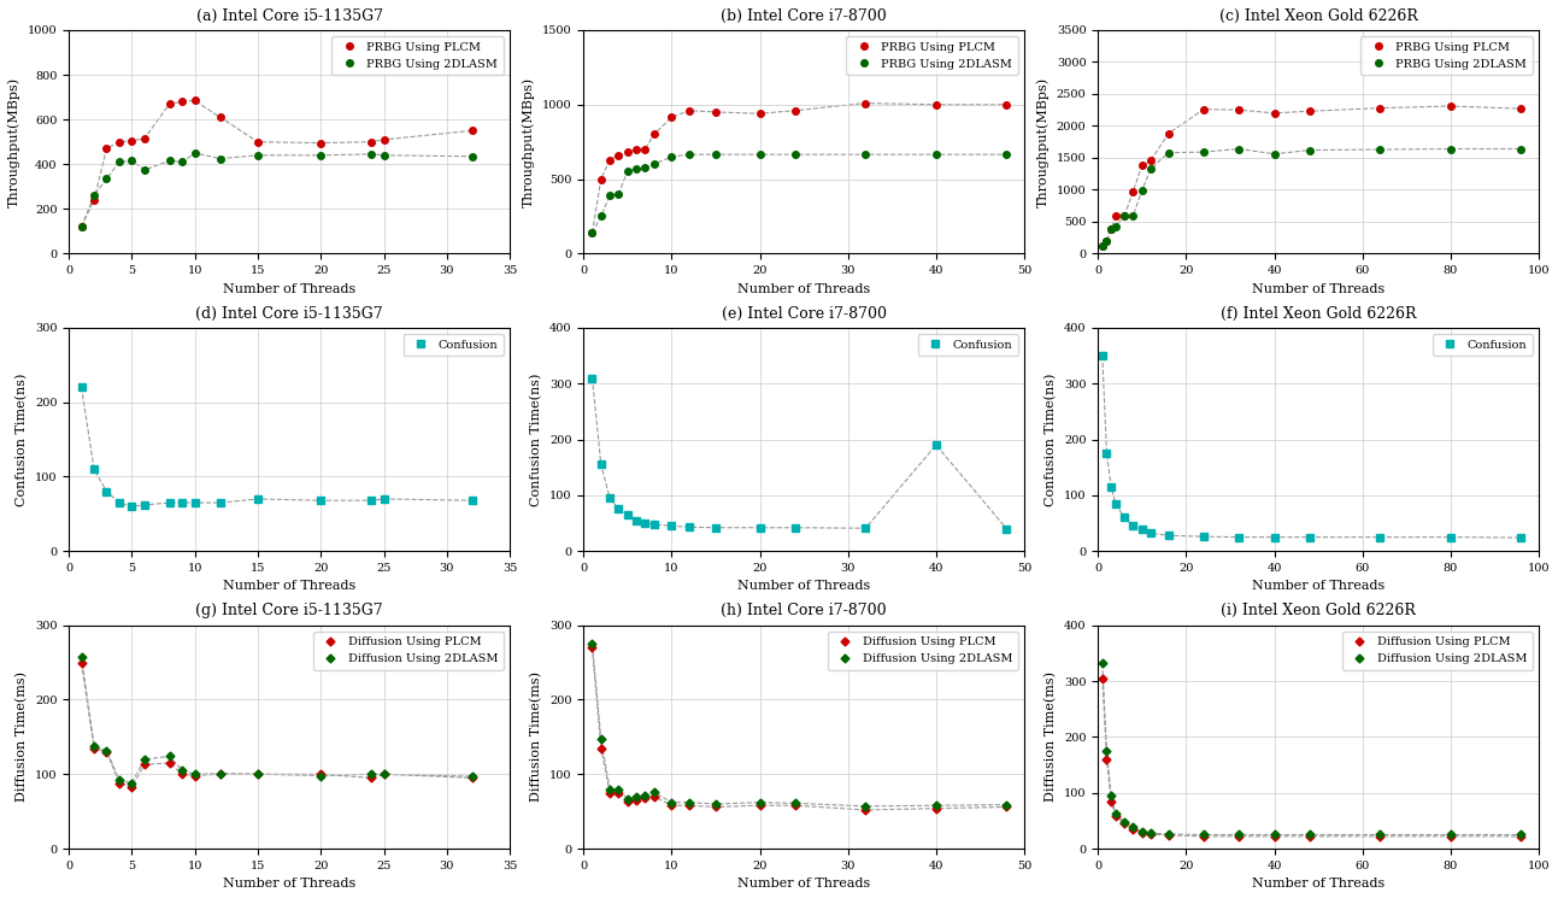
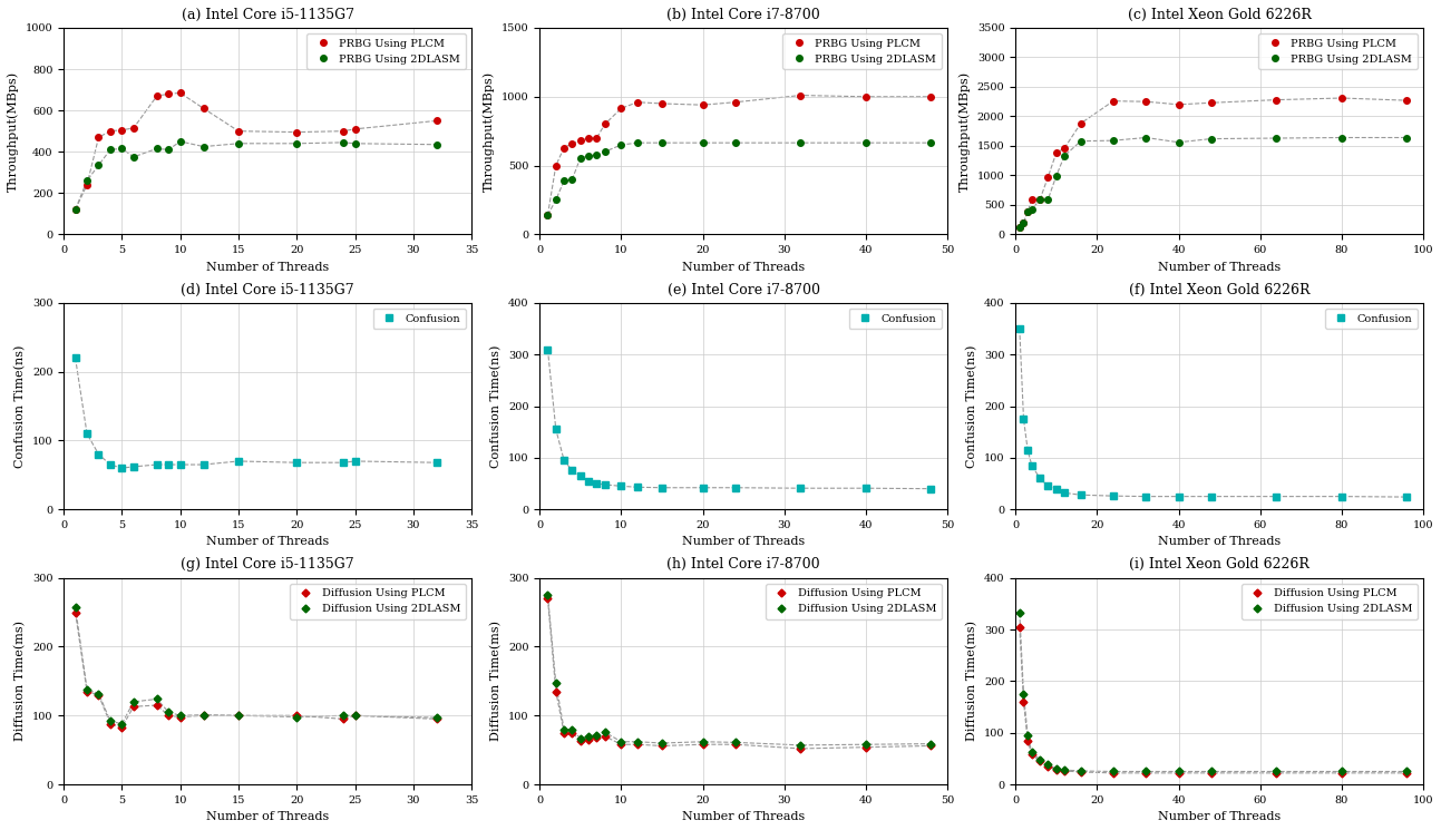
(e) Intel Core i7-8700/40: 190 -> 41
